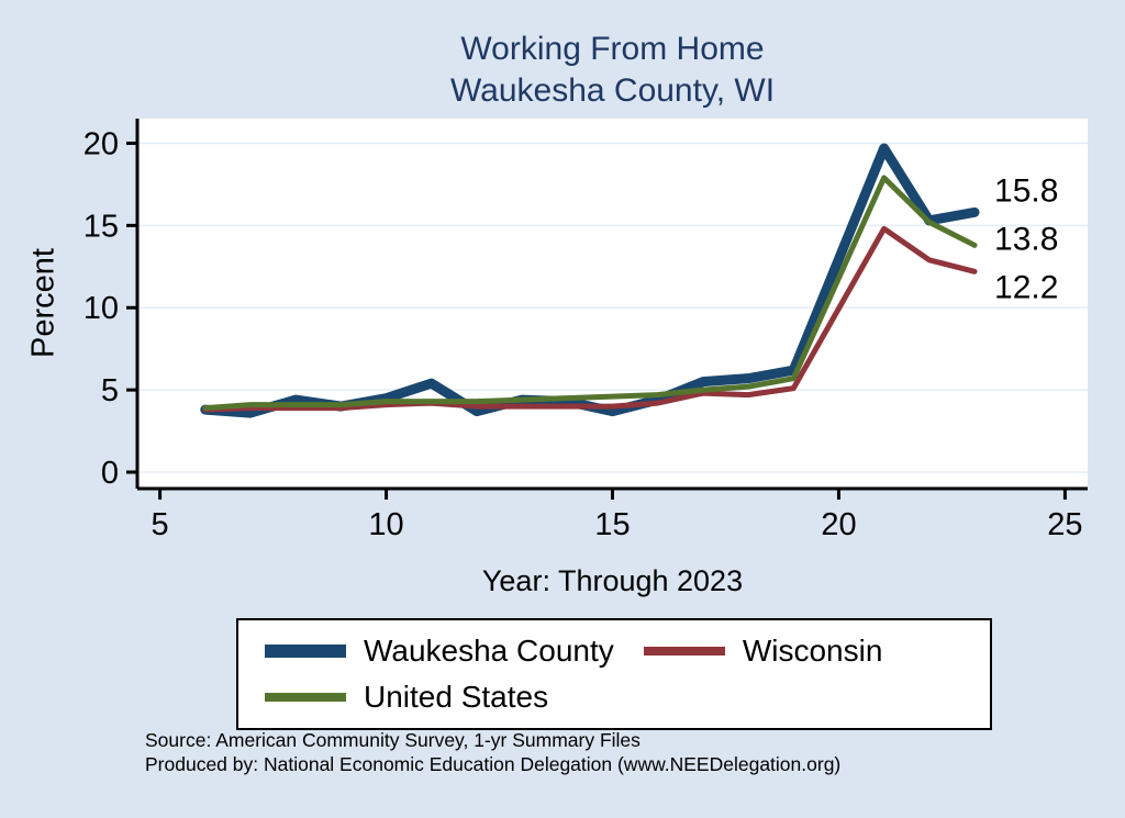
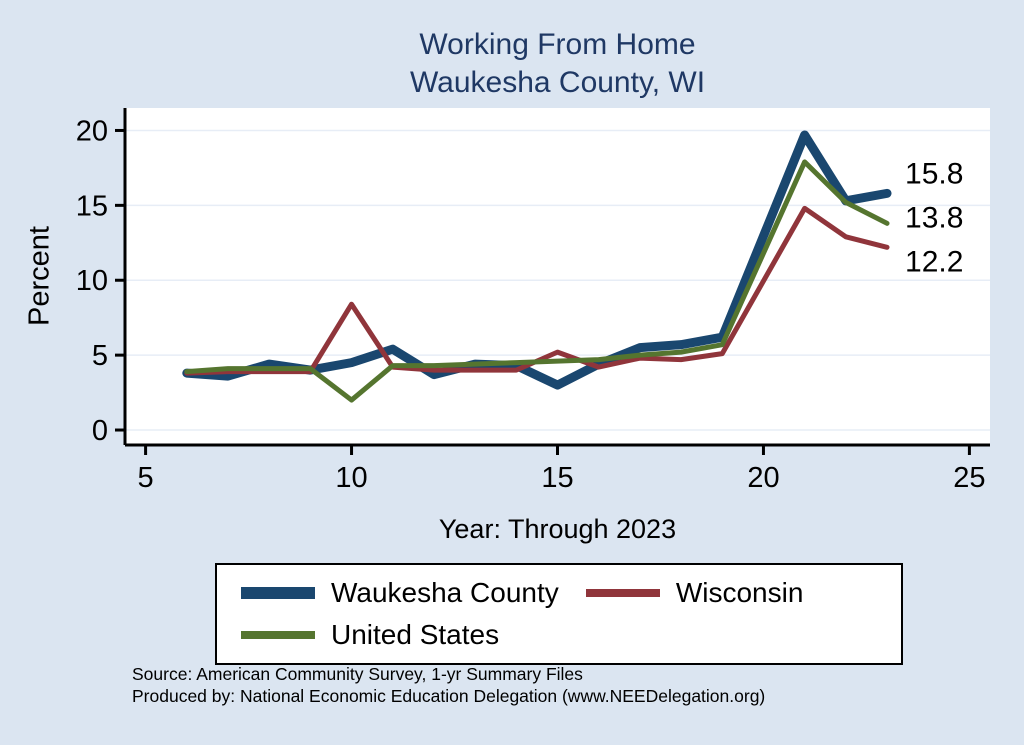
Wisconsin/10: 4.1 -> 8.4
United States/10: 4.3 -> 2.0
Waukesha County/15: 3.7 -> 3.0
Wisconsin/15: 4.0 -> 5.2
